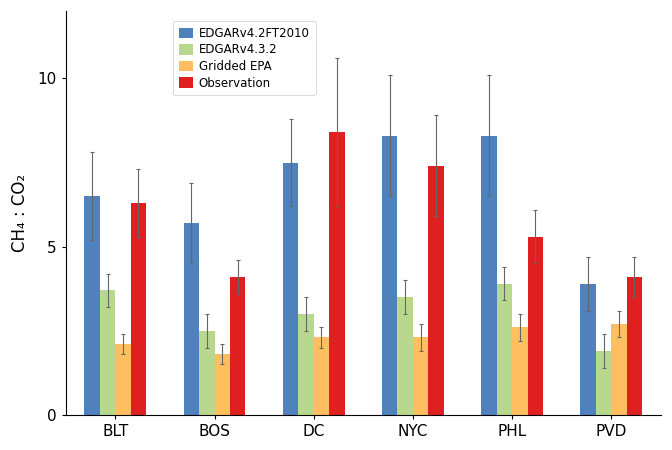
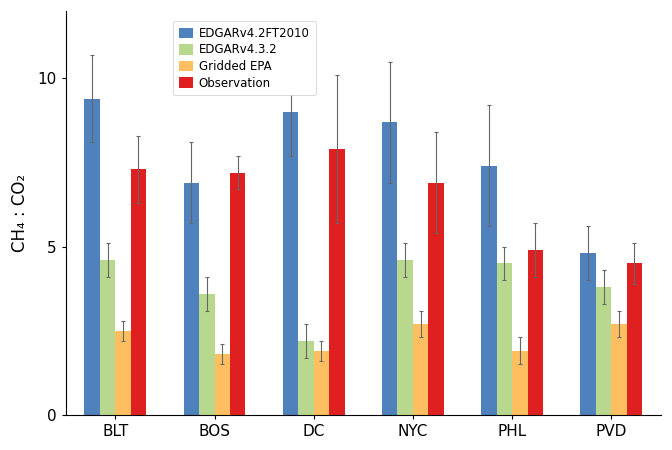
EDGARv4.2FT2010/BLT: 6.5 -> 9.4
EDGARv4.3.2/BLT: 3.7 -> 4.6
Gridded EPA/BLT: 2.1 -> 2.5
Observation/BLT: 6.3 -> 7.3
EDGARv4.2FT2010/BOS: 5.7 -> 6.9
EDGARv4.3.2/BOS: 2.5 -> 3.6
Observation/BOS: 4.1 -> 7.2
EDGARv4.2FT2010/DC: 7.5 -> 9.0
EDGARv4.3.2/DC: 3.0 -> 2.2
Gridded EPA/DC: 2.3 -> 1.9
Observation/DC: 8.4 -> 7.9
EDGARv4.2FT2010/NYC: 8.3 -> 8.7
EDGARv4.3.2/NYC: 3.5 -> 4.6
Gridded EPA/NYC: 2.3 -> 2.7
Observation/NYC: 7.4 -> 6.9
EDGARv4.2FT2010/PHL: 8.3 -> 7.4
EDGARv4.3.2/PHL: 3.9 -> 4.5
Gridded EPA/PHL: 2.6 -> 1.9
Observation/PHL: 5.3 -> 4.9
EDGARv4.2FT2010/PVD: 3.9 -> 4.8
EDGARv4.3.2/PVD: 1.9 -> 3.8
Observation/PVD: 4.1 -> 4.5
